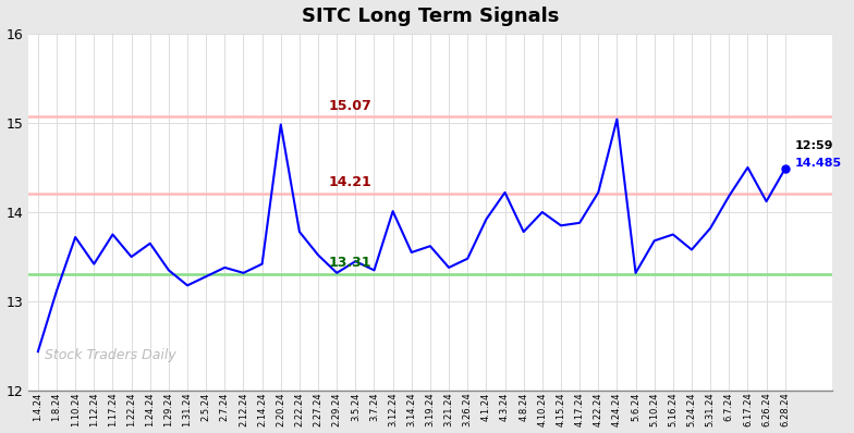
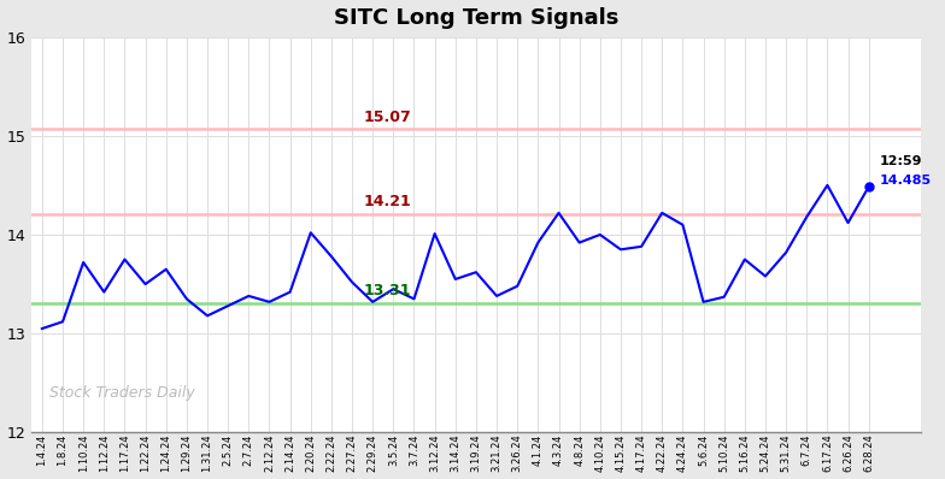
1.4.24: 12.44 -> 13.05
2.20.24: 14.98 -> 14.02
4.8.24: 13.78 -> 13.92
4.24.24: 15.04 -> 14.10
5.10.24: 13.68 -> 13.37
